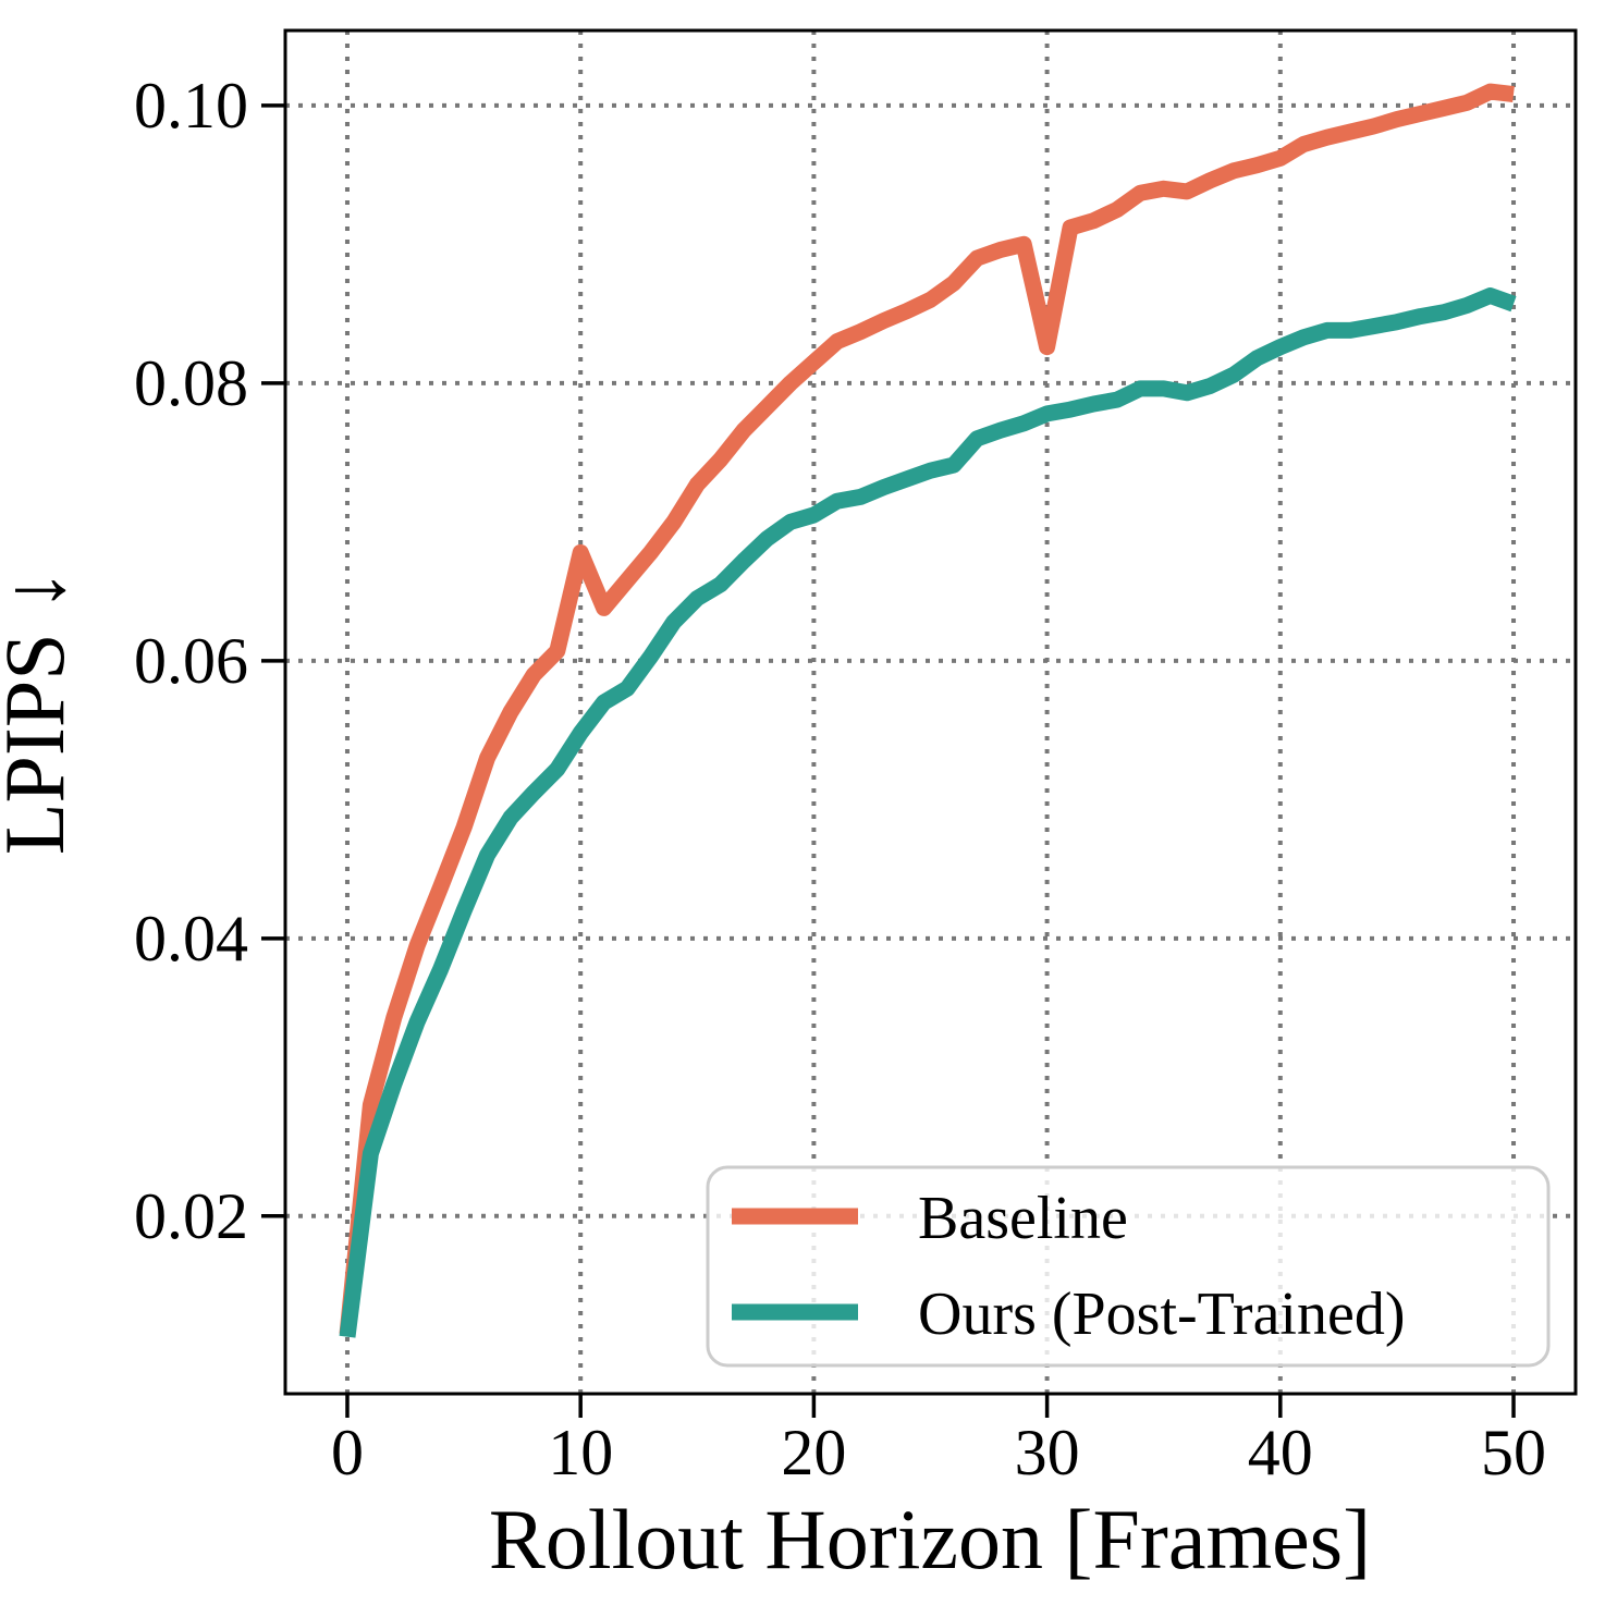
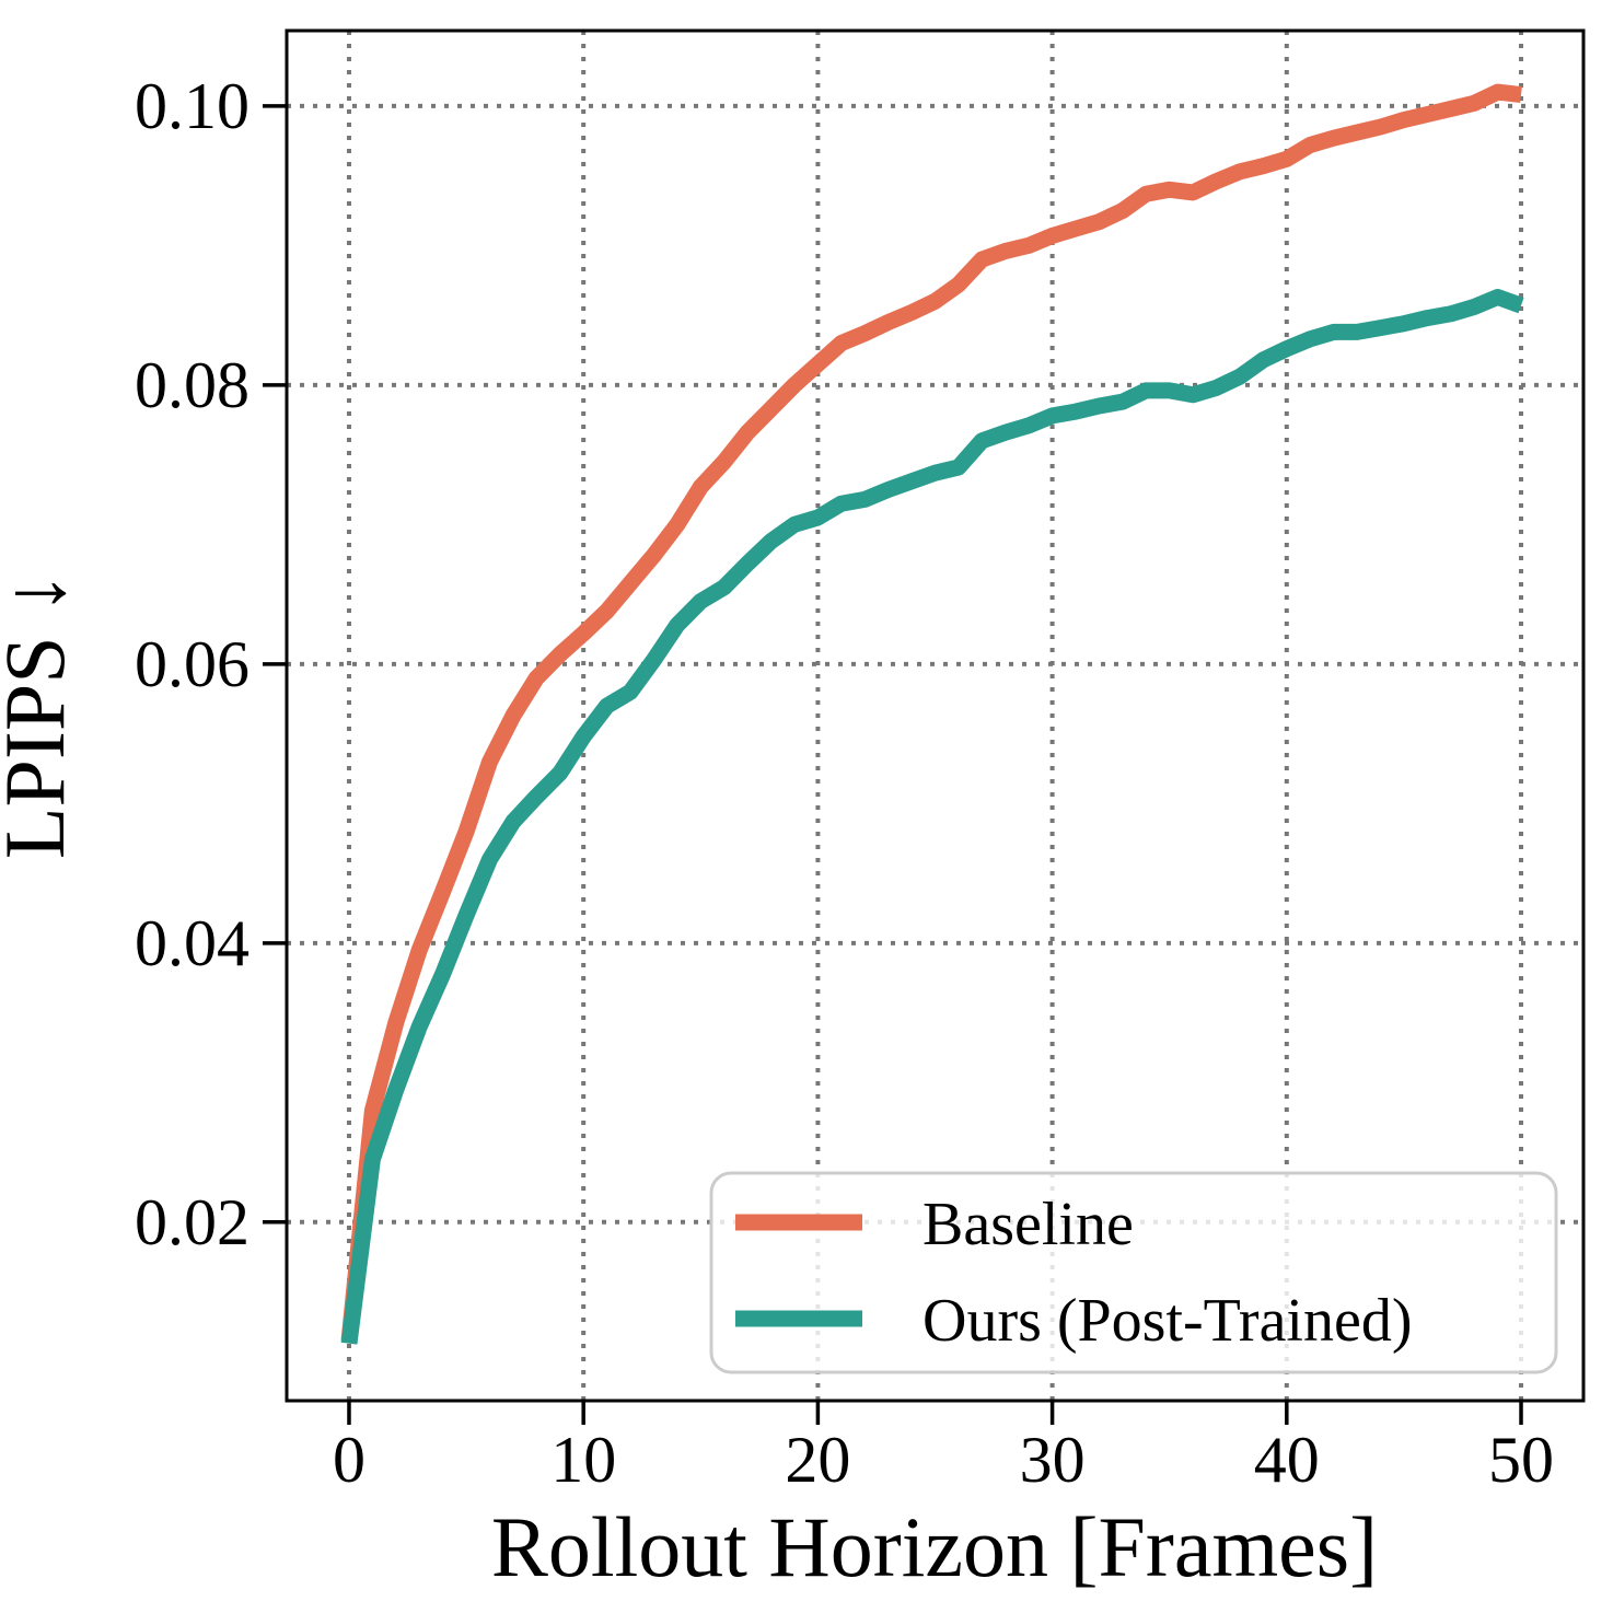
Baseline/10: 0.0678 -> 0.0622
Baseline/30: 0.0826 -> 0.0907
